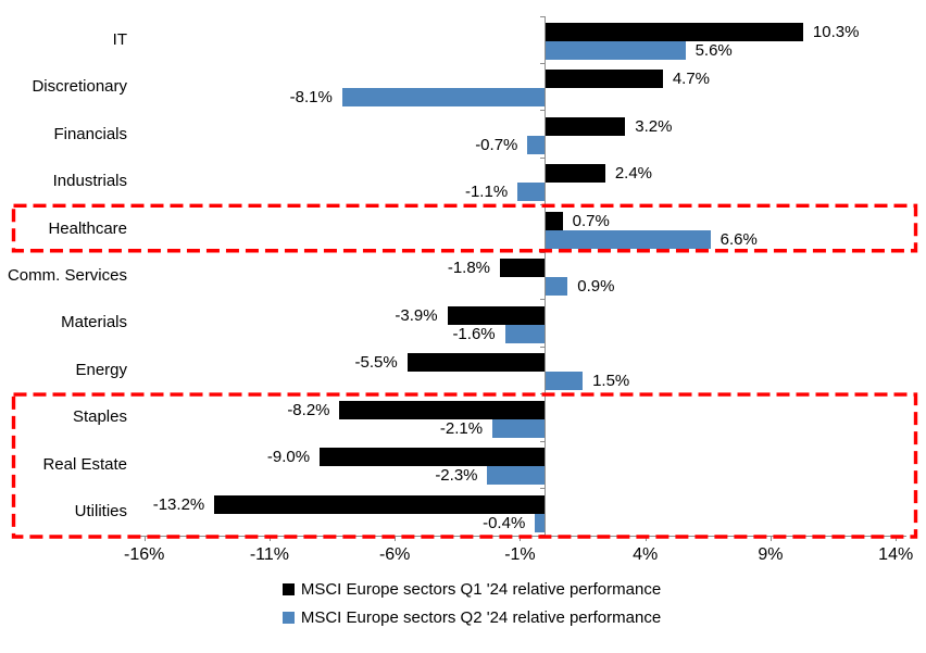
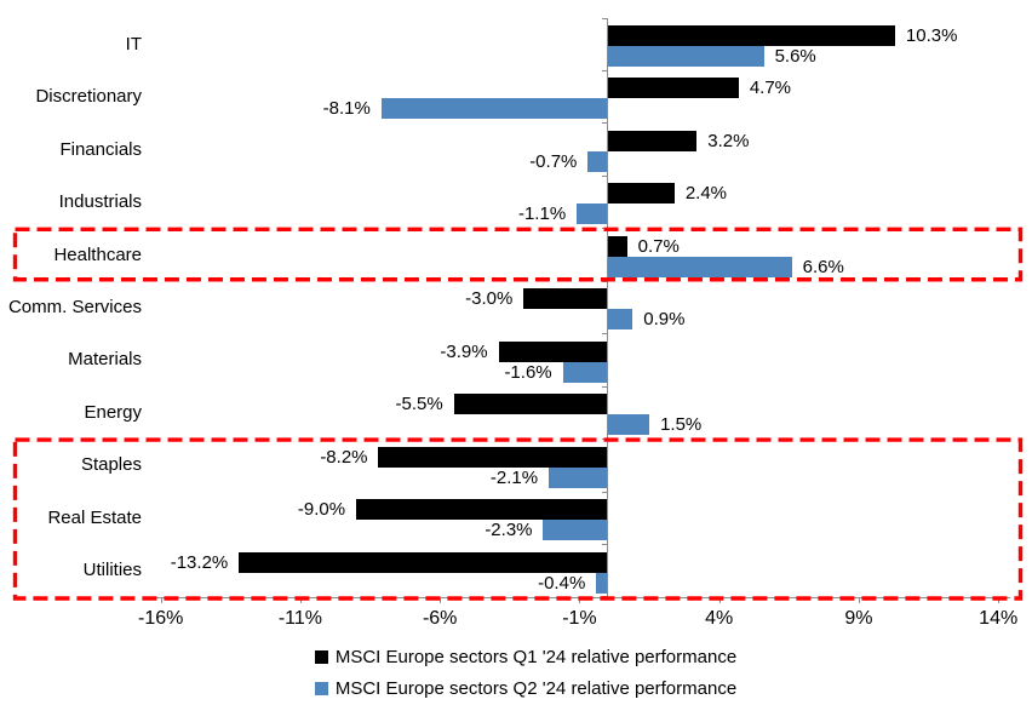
MSCI Europe sectors Q1 '24 relative performance/Comm. Services: -1.8% -> -3.0%
